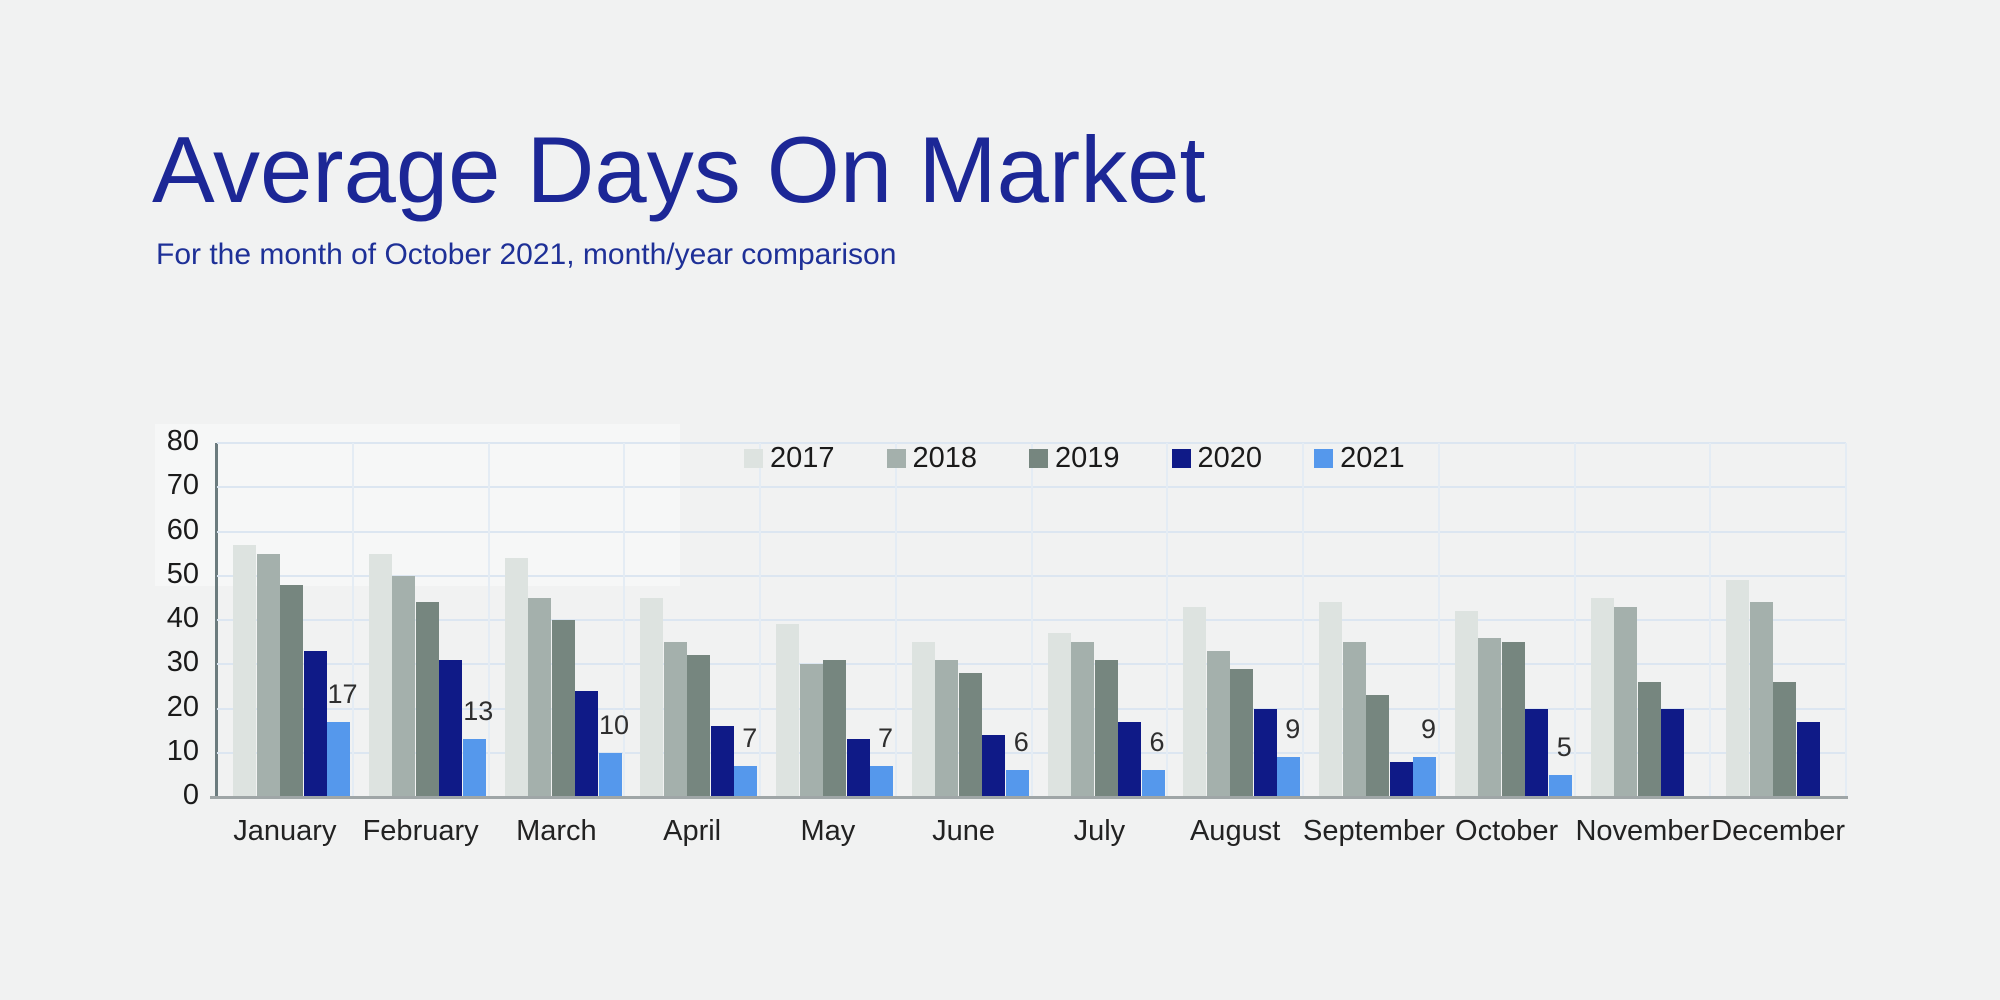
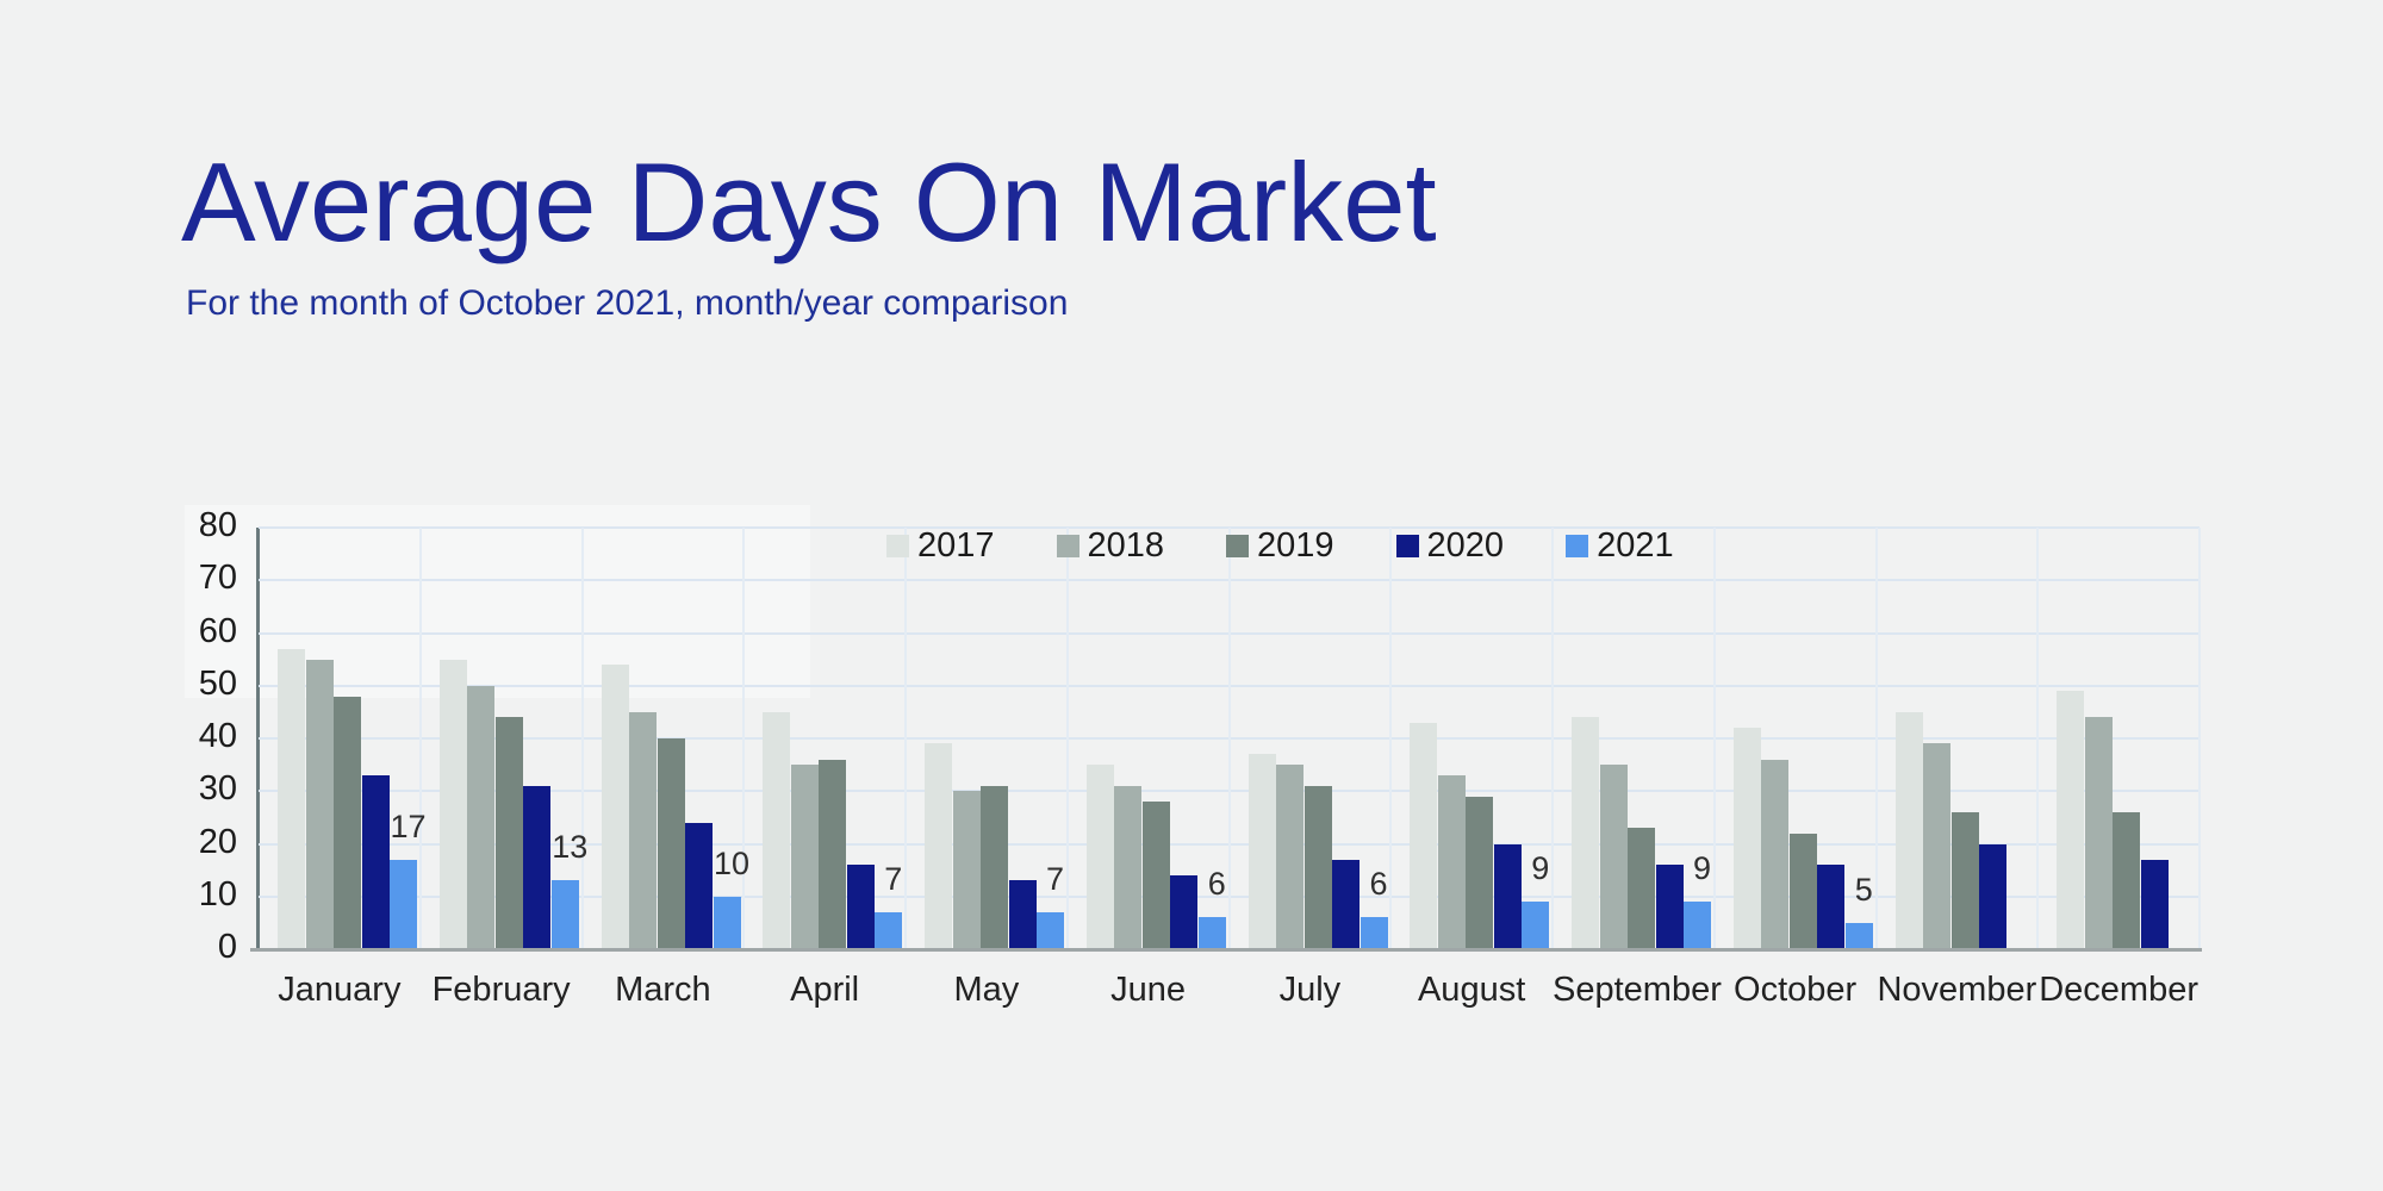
2019/April: 32 -> 36
2020/September: 8 -> 16
2019/October: 35 -> 22
2020/October: 20 -> 16
2018/November: 43 -> 39
